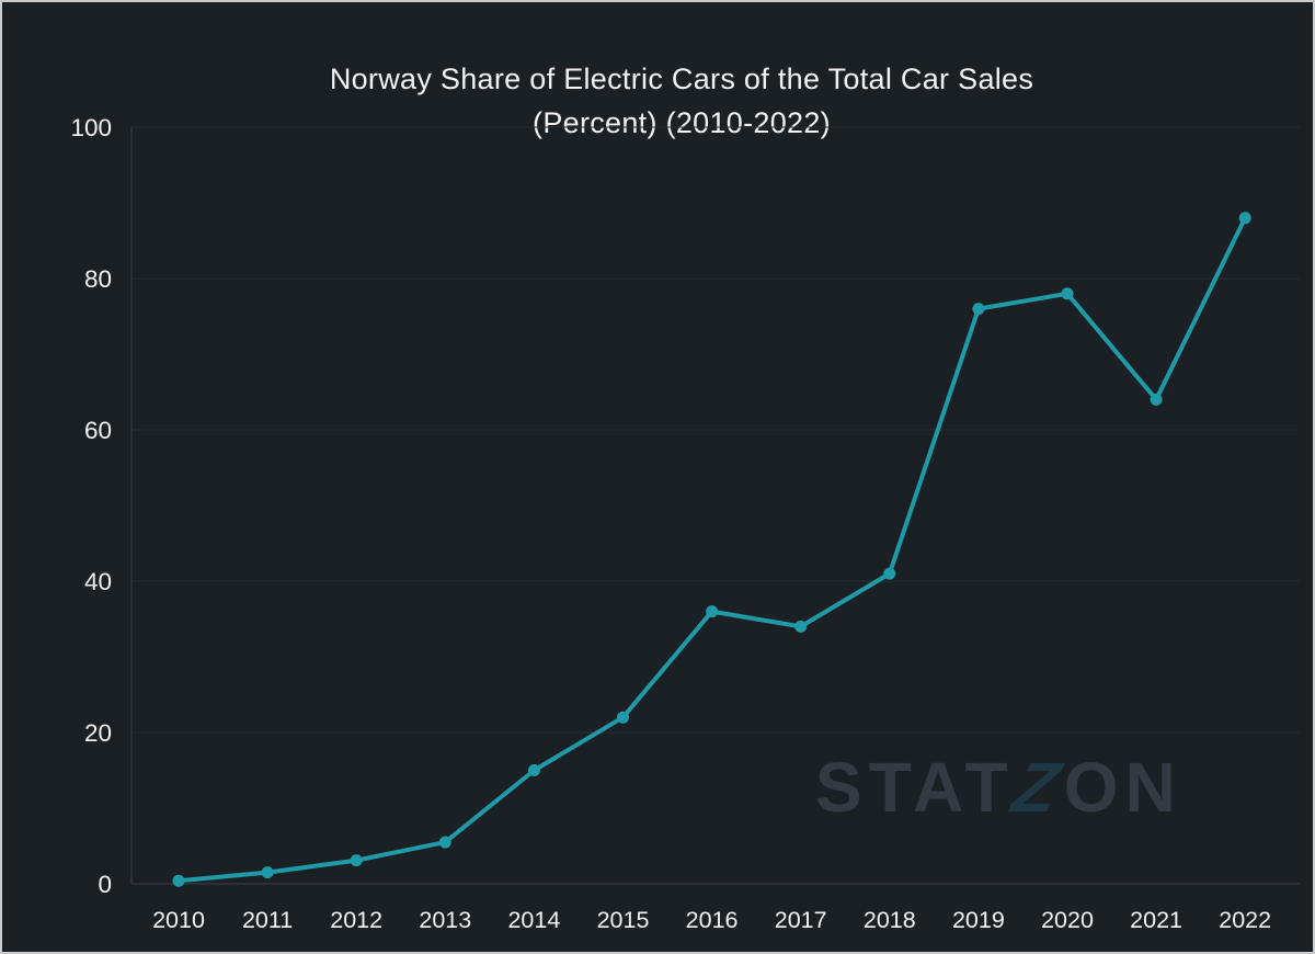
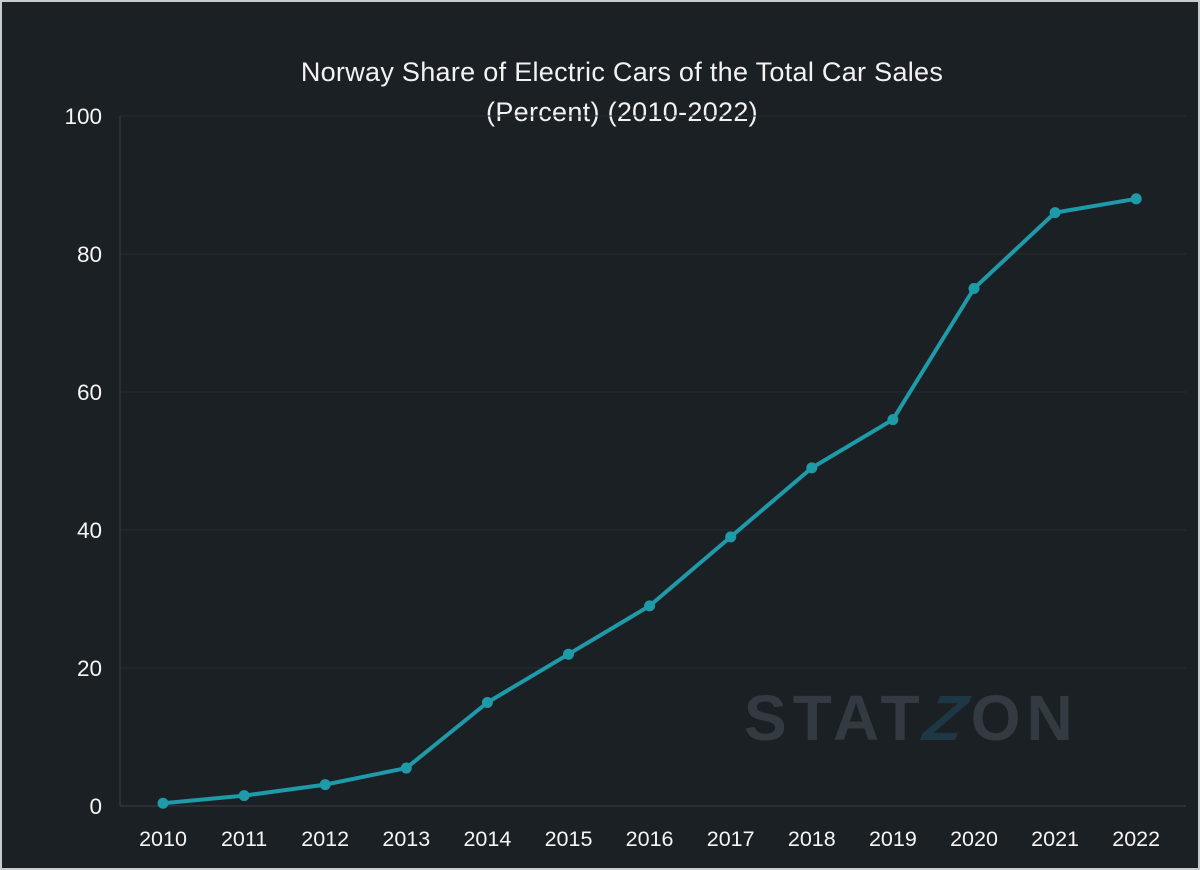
2016: 36 -> 29
2017: 34 -> 39
2018: 41 -> 49
2019: 76 -> 56
2020: 78 -> 75
2021: 64 -> 86
